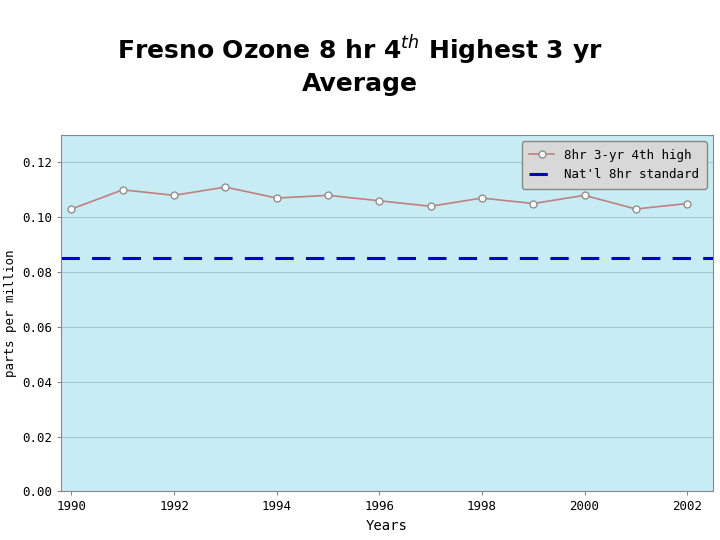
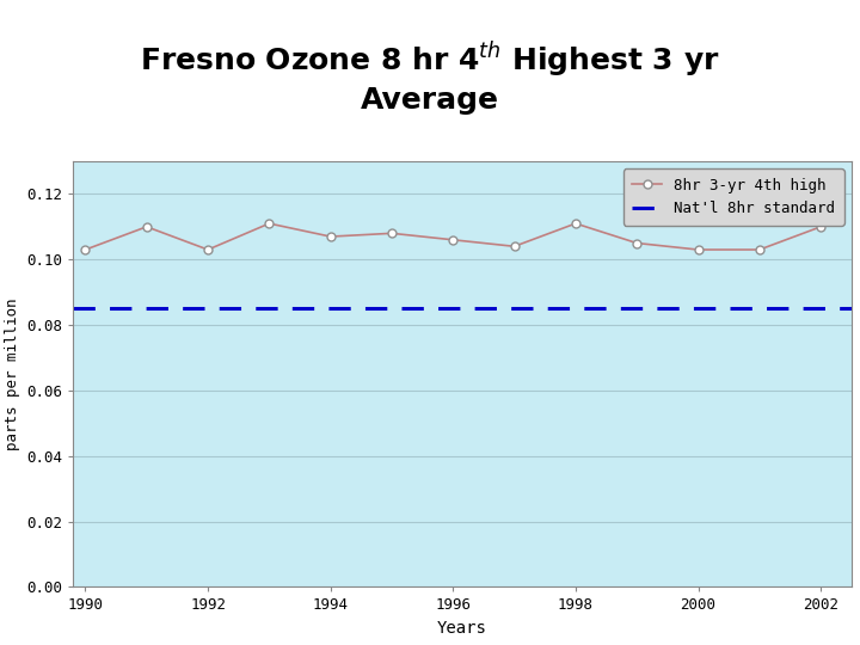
1992: 0.108 -> 0.103
1998: 0.107 -> 0.111
2000: 0.108 -> 0.103
2002: 0.105 -> 0.110
